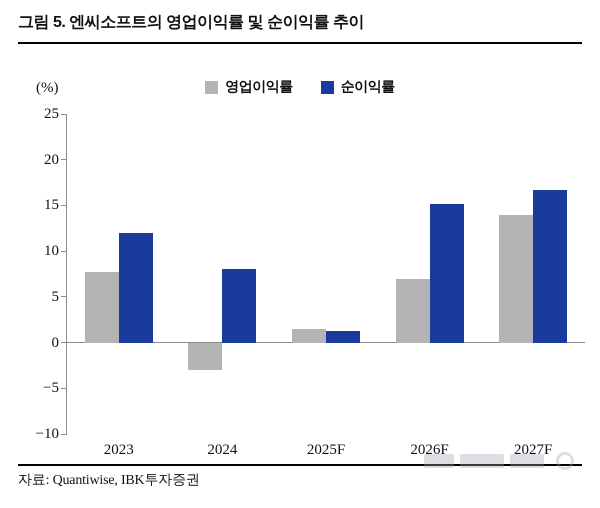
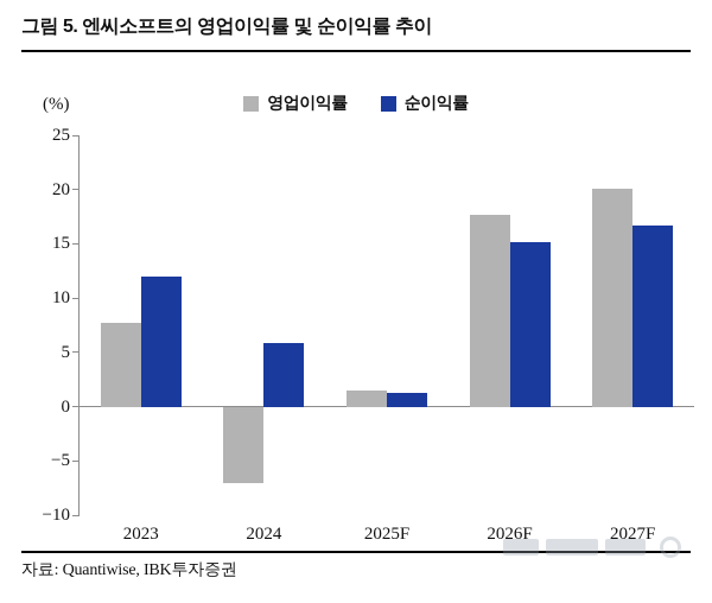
영업이익률/2024: -3 -> -7
순이익률/2024: 8 -> 6
영업이익률/2026F: 7 -> 18
영업이익률/2027F: 14 -> 20
